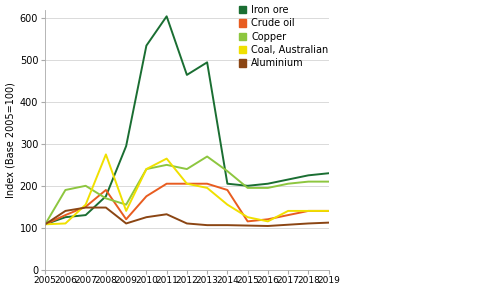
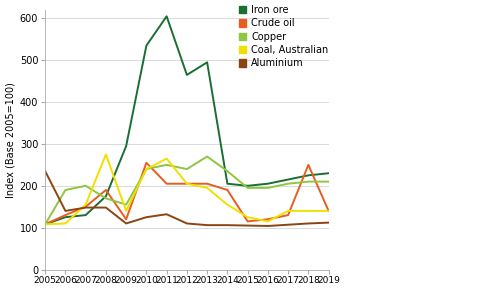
Aluminium/2005: 108 -> 235
Crude oil/2010: 175 -> 255
Crude oil/2018: 140 -> 250
